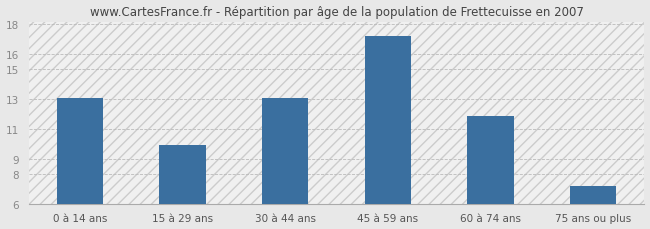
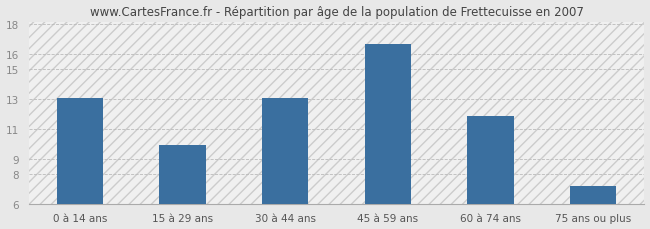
45 à 59 ans: 17.2 -> 16.7
